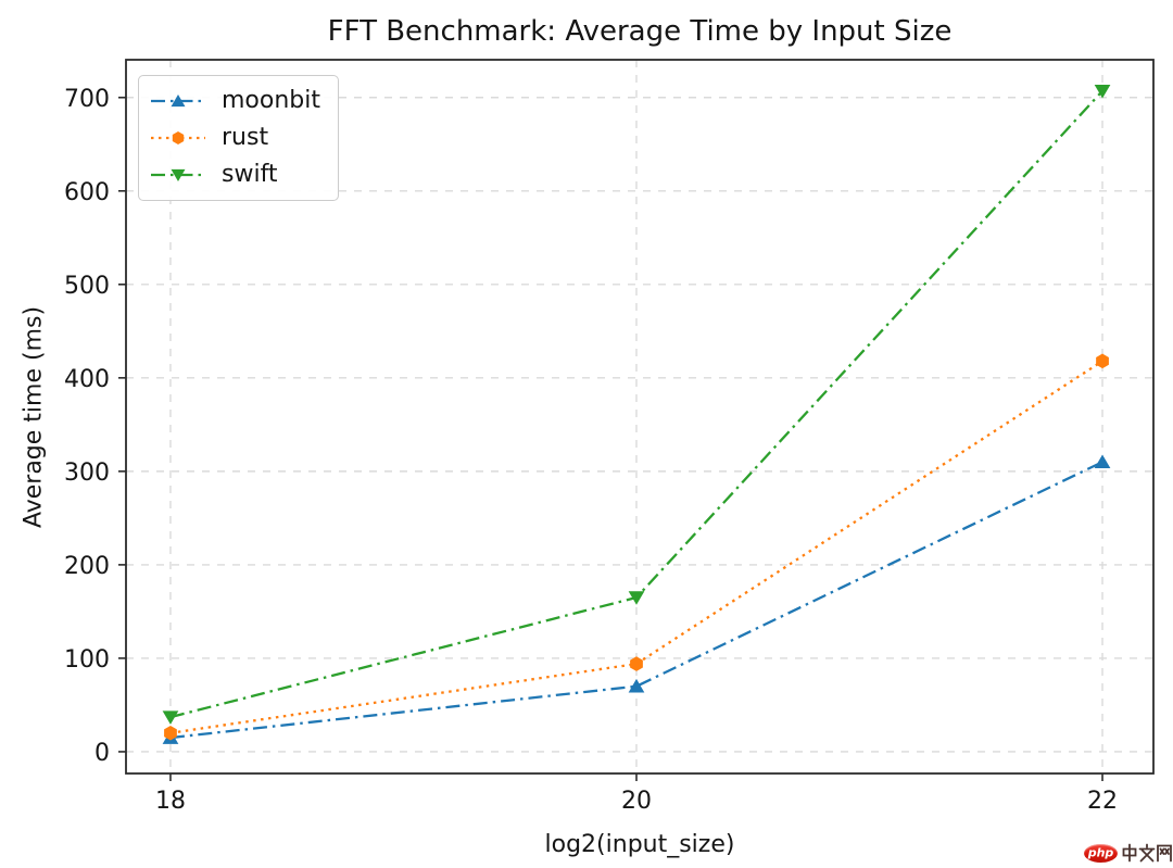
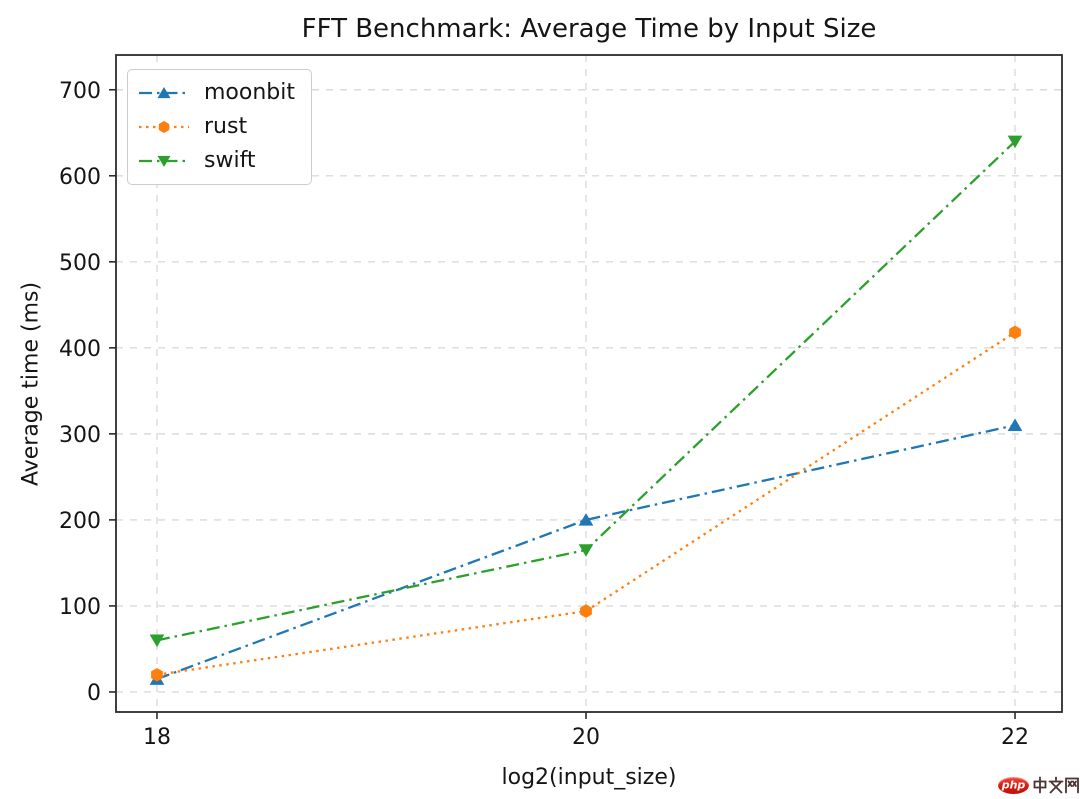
swift/18: 40 -> 60
moonbit/20: 70 -> 200
swift/22: 710 -> 640
